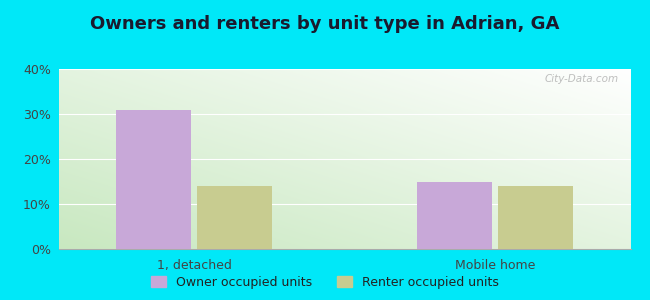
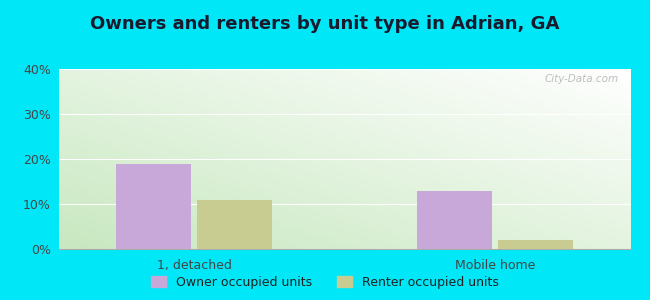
Owner occupied units/1, detached: 31% -> 19%
Renter occupied units/1, detached: 14% -> 11%
Owner occupied units/Mobile home: 15% -> 13%
Renter occupied units/Mobile home: 14% -> 2%
